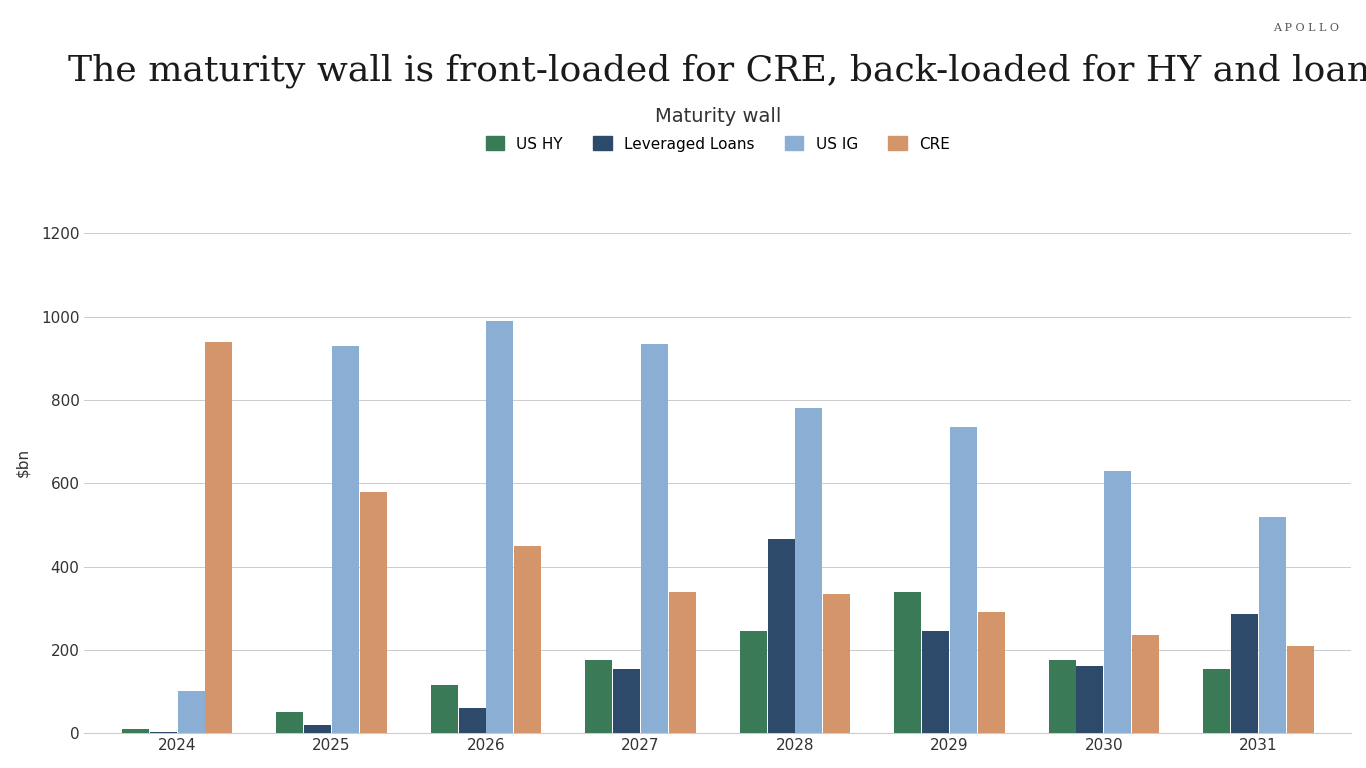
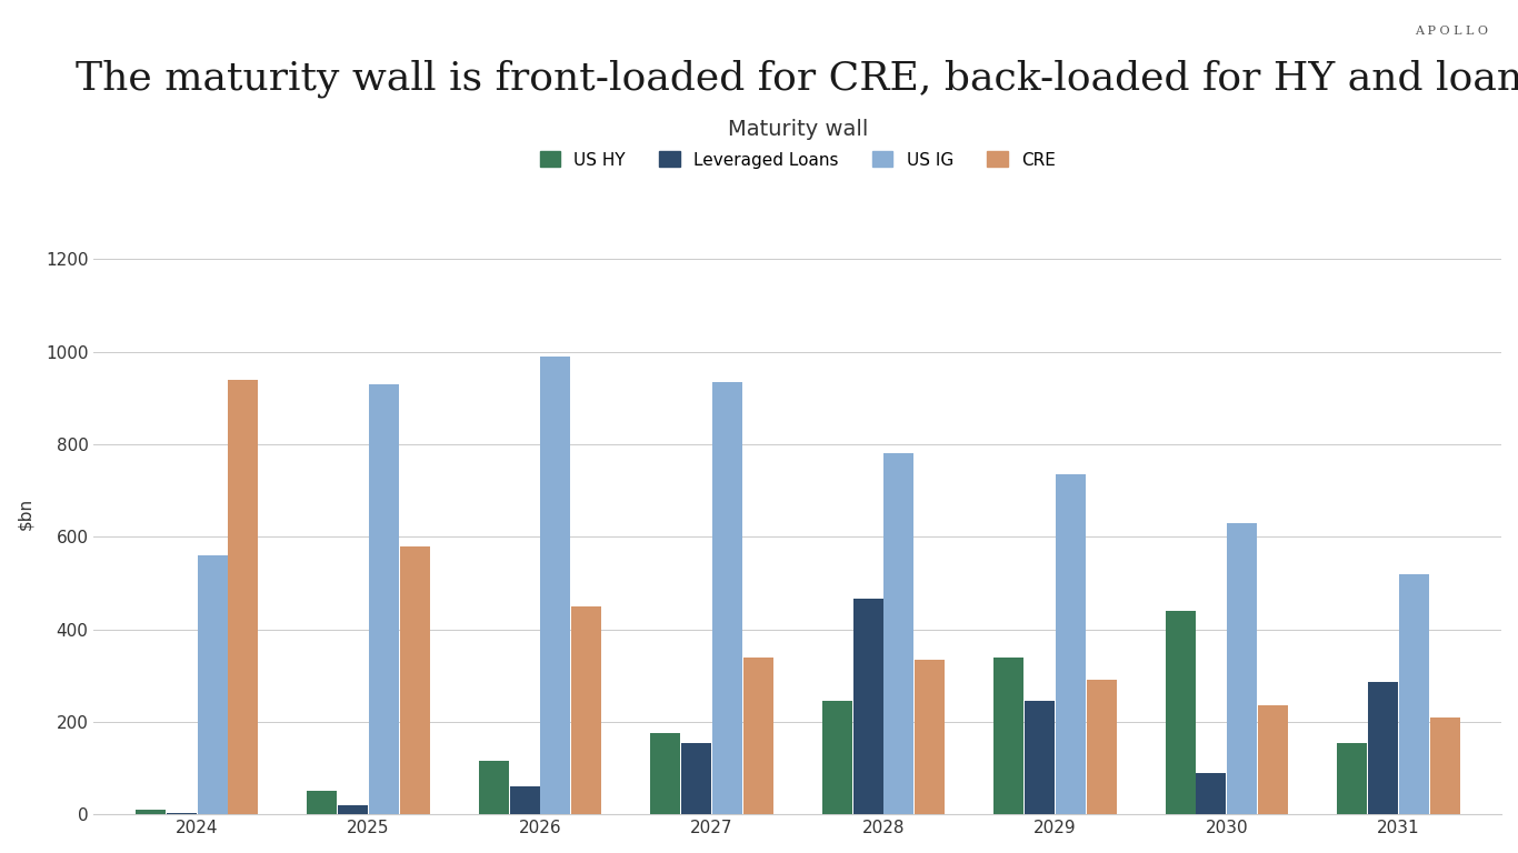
US IG/2024: 100 -> 560
US HY/2030: 175 -> 440
Leveraged Loans/2030: 160 -> 90
